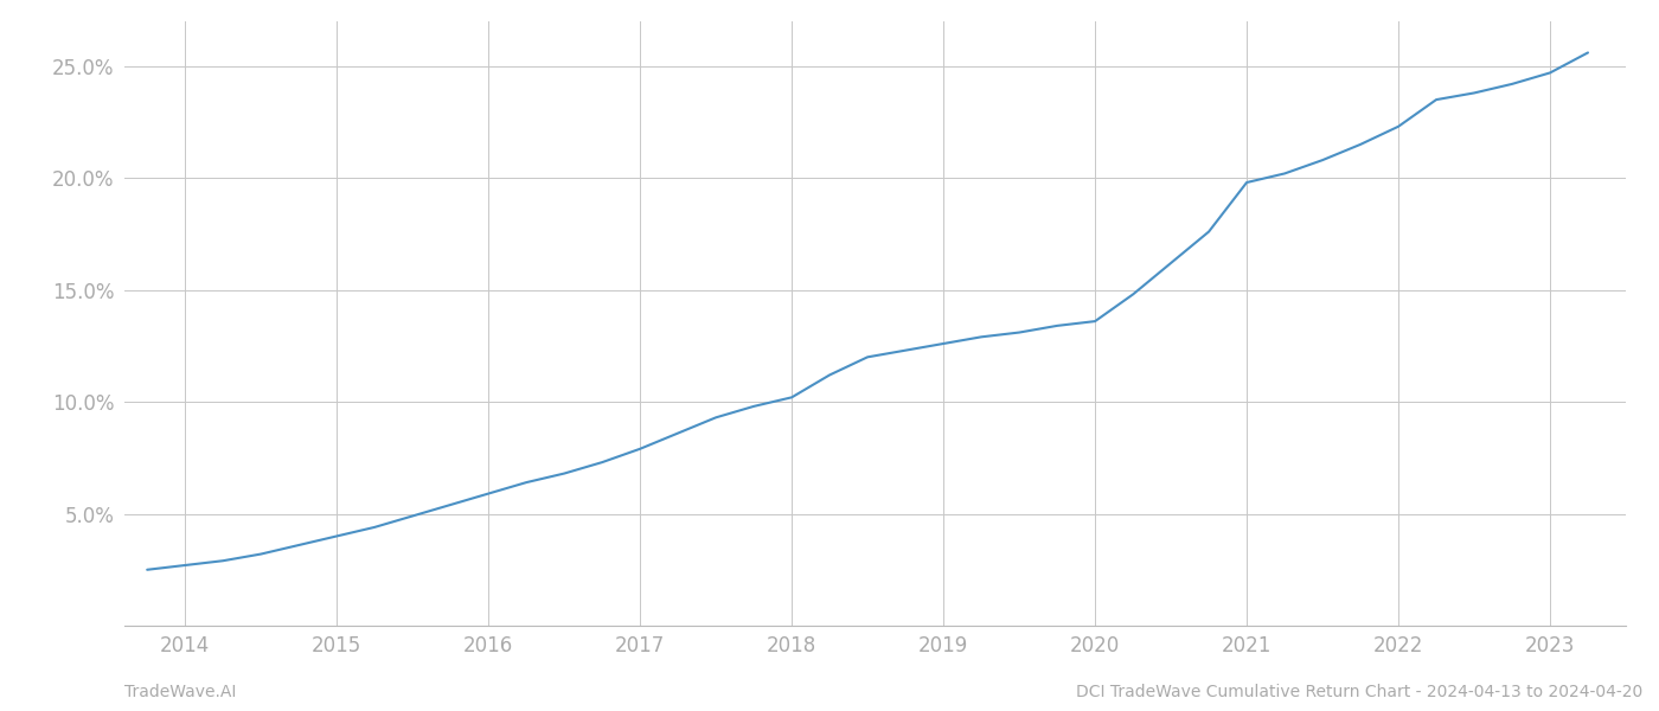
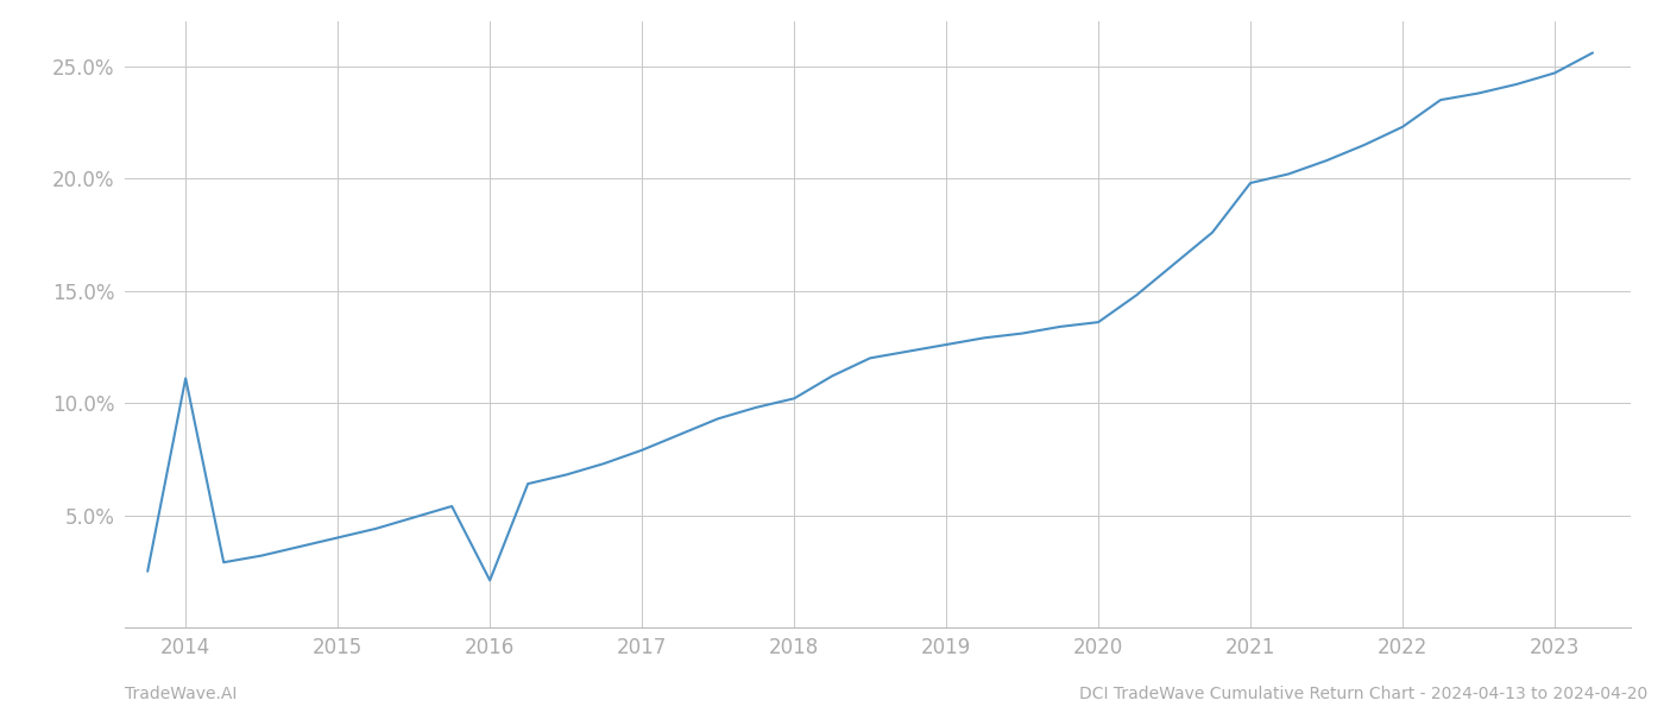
2014: 2.7% -> 11.1%
2016: 5.9% -> 2.1%
